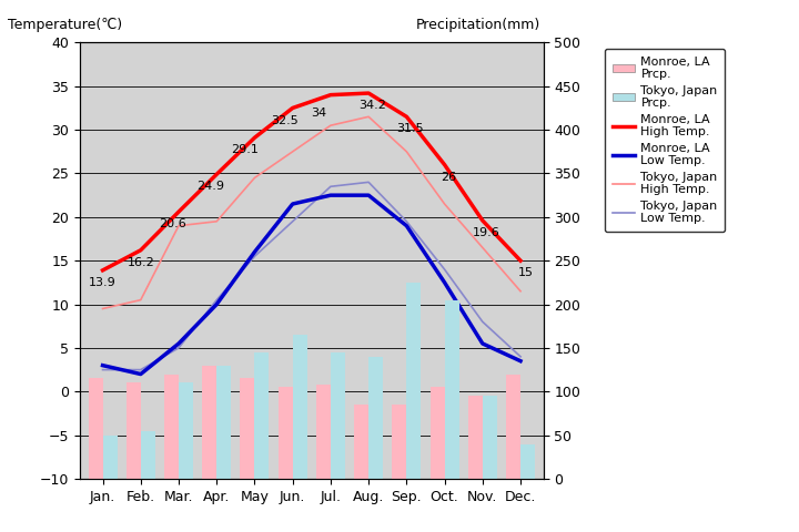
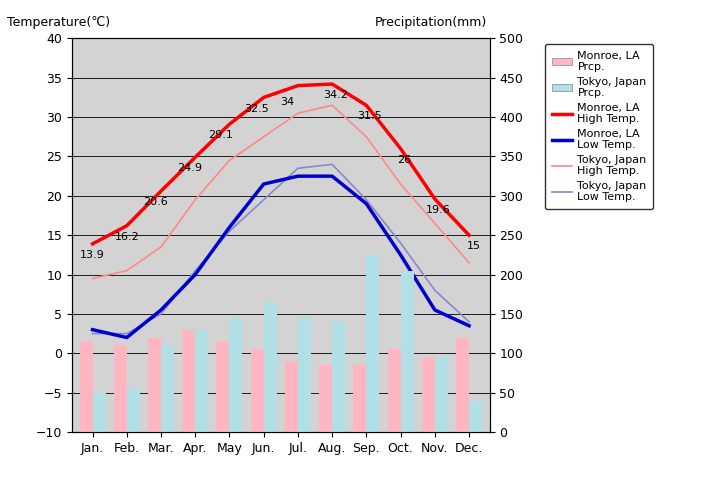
Tokyo, Japan High Temp./Mar.: 19.0 -> 13.5
Monroe, LA Prcp./Jul.: 108 -> 90
